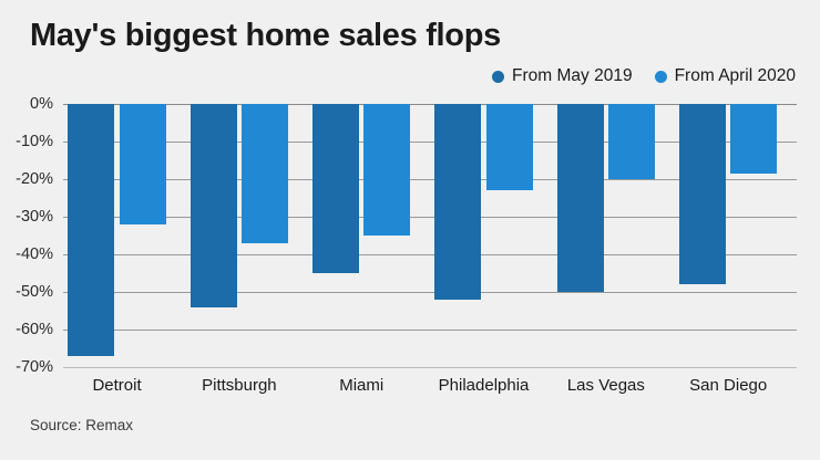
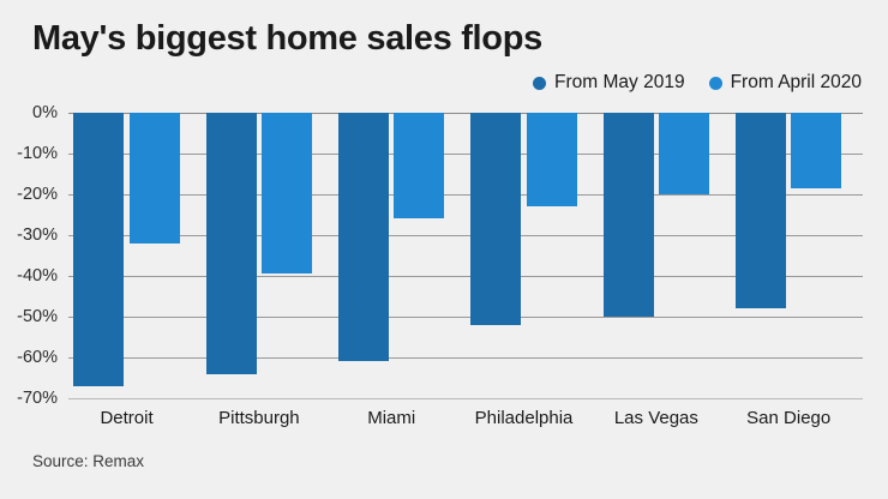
From May 2019/Pittsburgh: -54% -> -64%
From April 2020/Pittsburgh: -37% -> -40%
From May 2019/Miami: -45% -> -61%
From April 2020/Miami: -35% -> -26%
